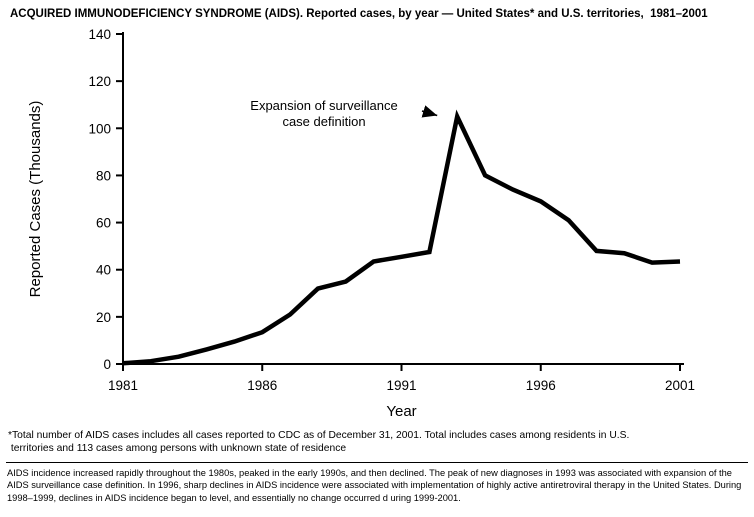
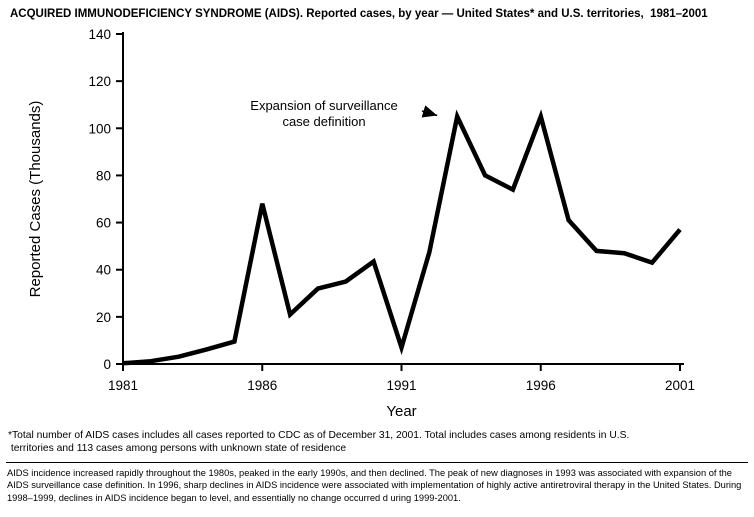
1986: 14 -> 68
1991: 46 -> 7
1996: 69 -> 105
2001: 44 -> 57
